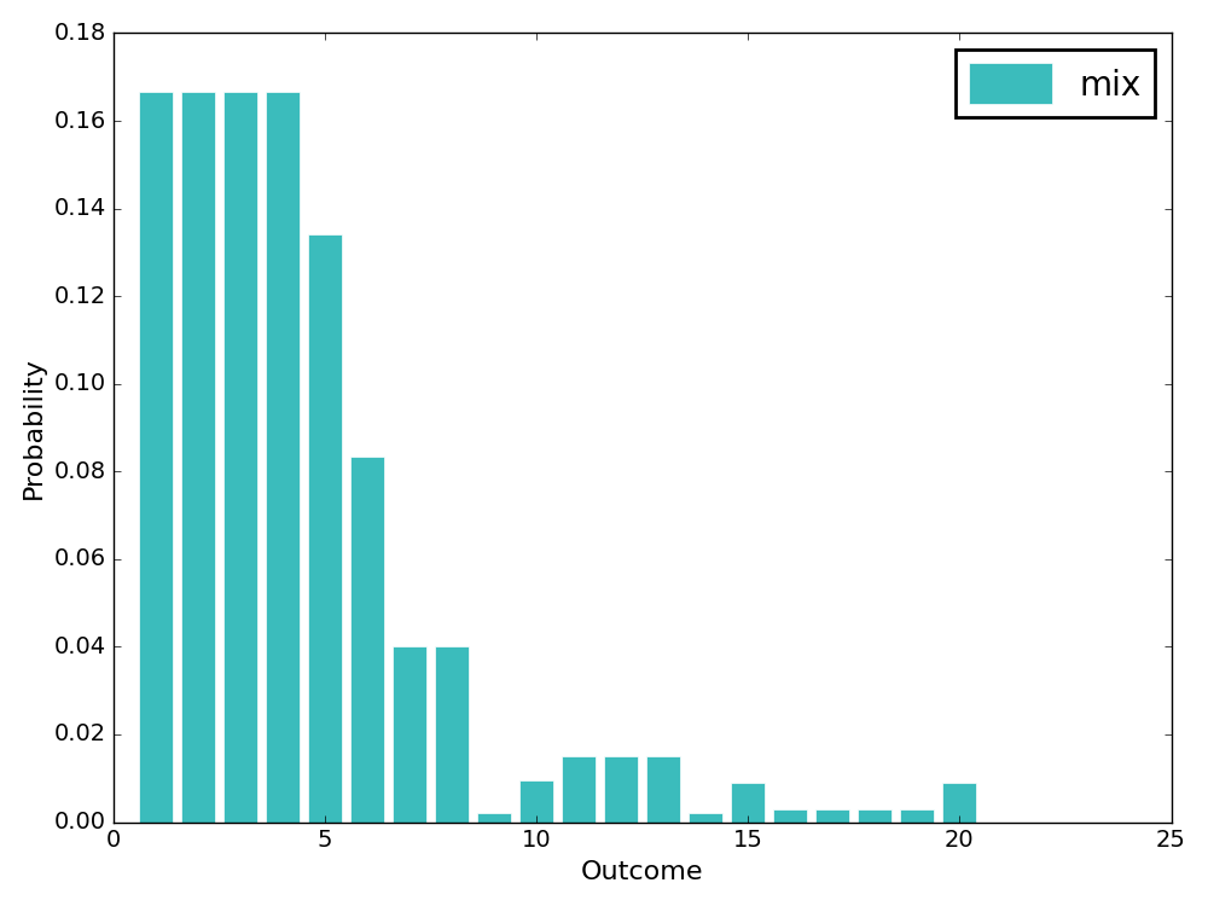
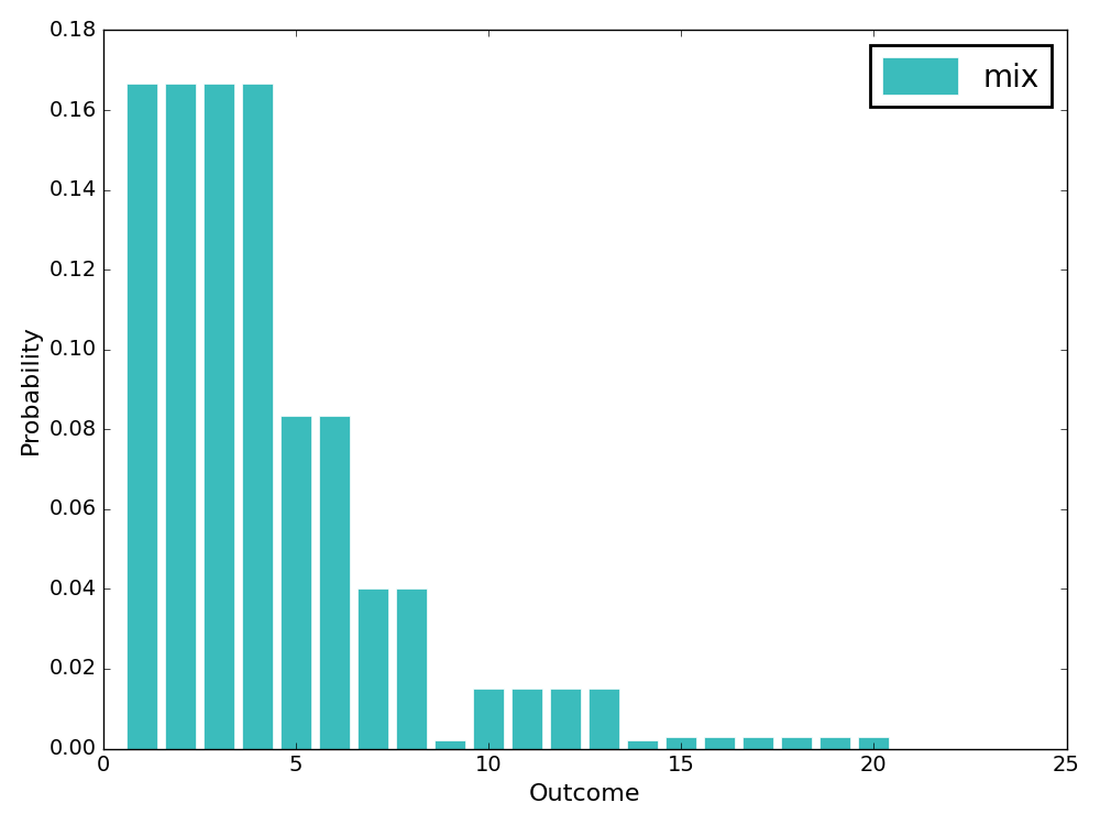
5: 0.1340 -> 0.0833
10: 0.0095 -> 0.0150
15: 0.0090 -> 0.0030
20: 0.0090 -> 0.0030
